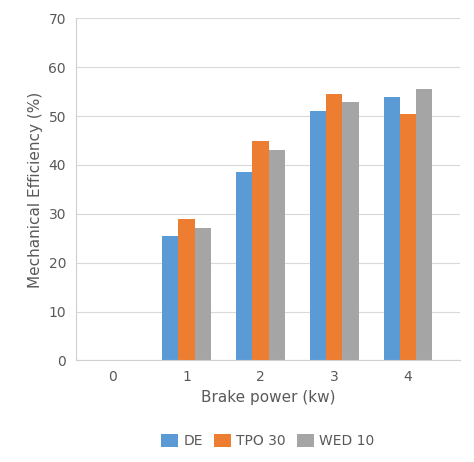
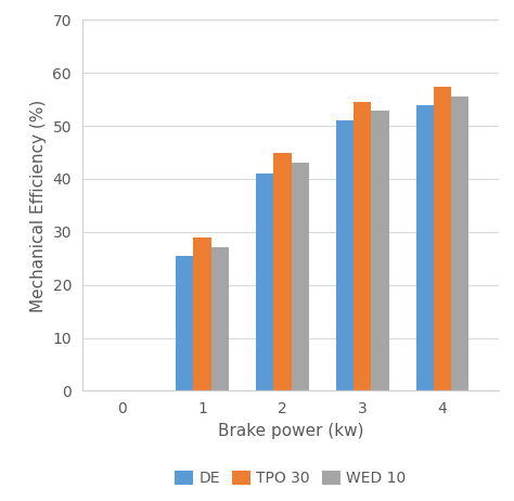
DE/2: 38.5 -> 41.0
TPO 30/4: 50.5 -> 57.5
